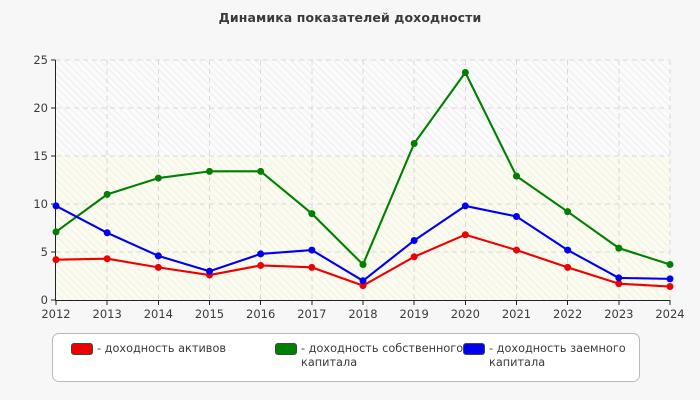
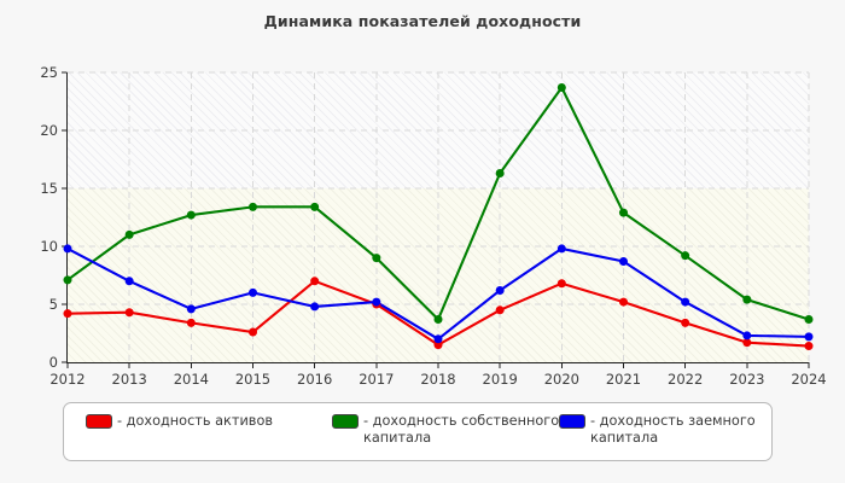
- доходность заемного капитала/2015: 3 -> 6
- доходность активов/2016: 4 -> 7
- доходность активов/2017: 3 -> 5
